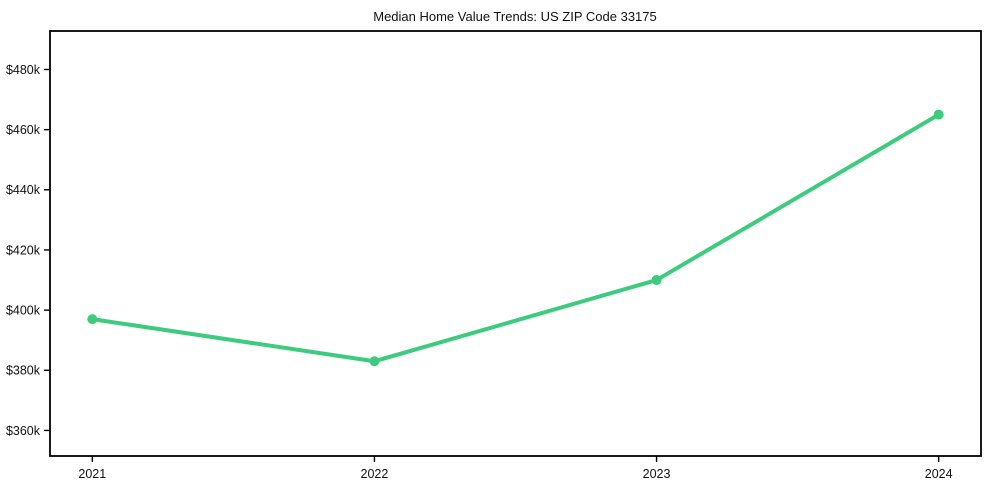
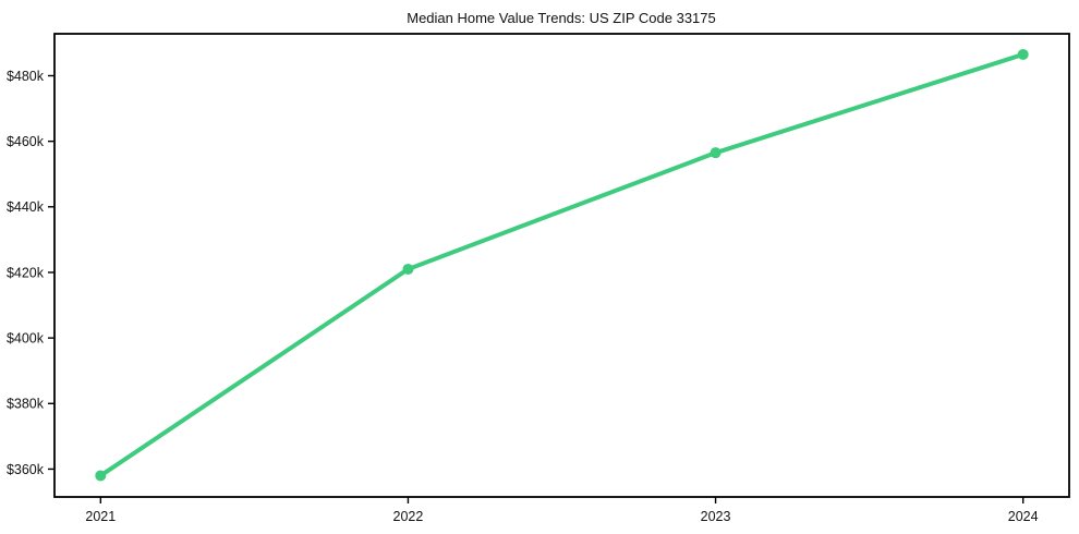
2021: $397k -> $358k
2022: $383k -> $421k
2023: $410k -> $456k
2024: $465k -> $486k
